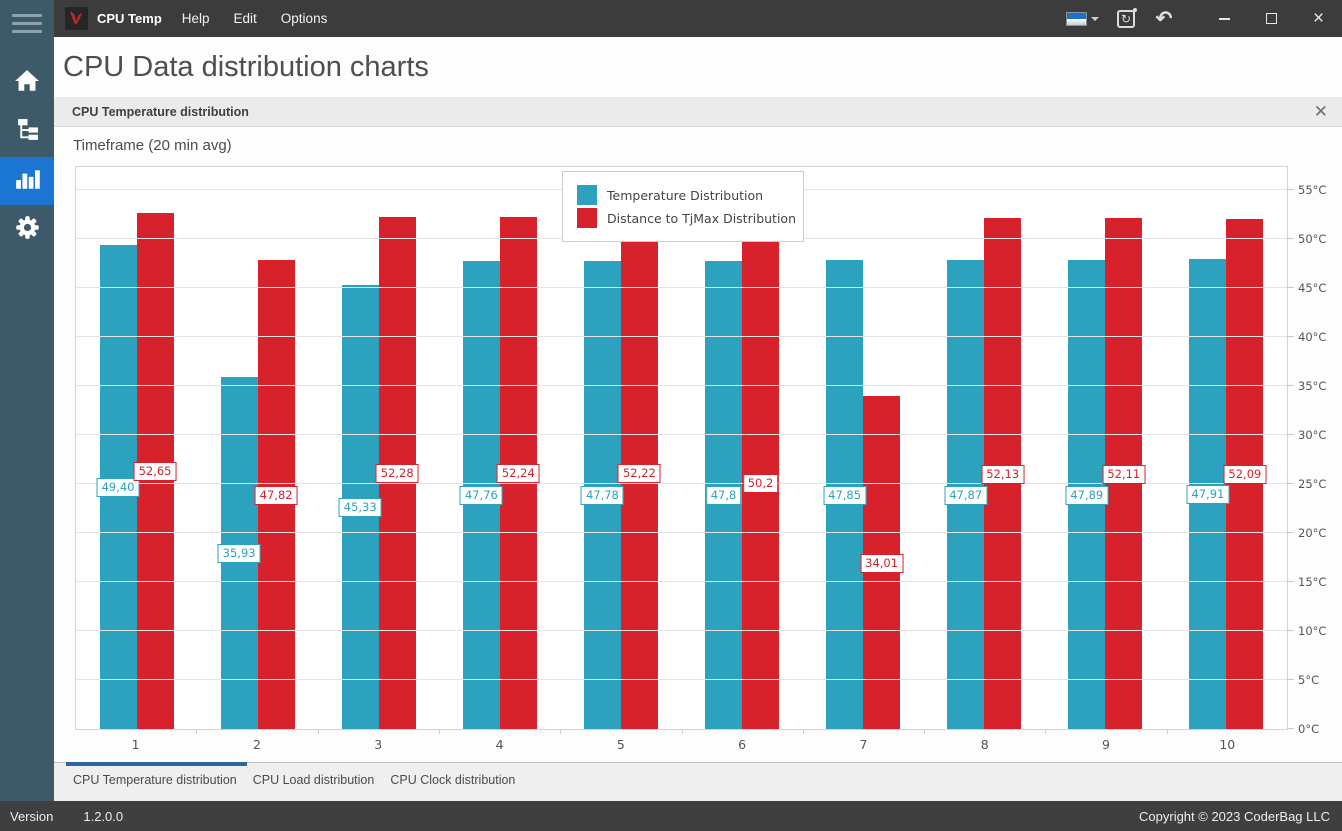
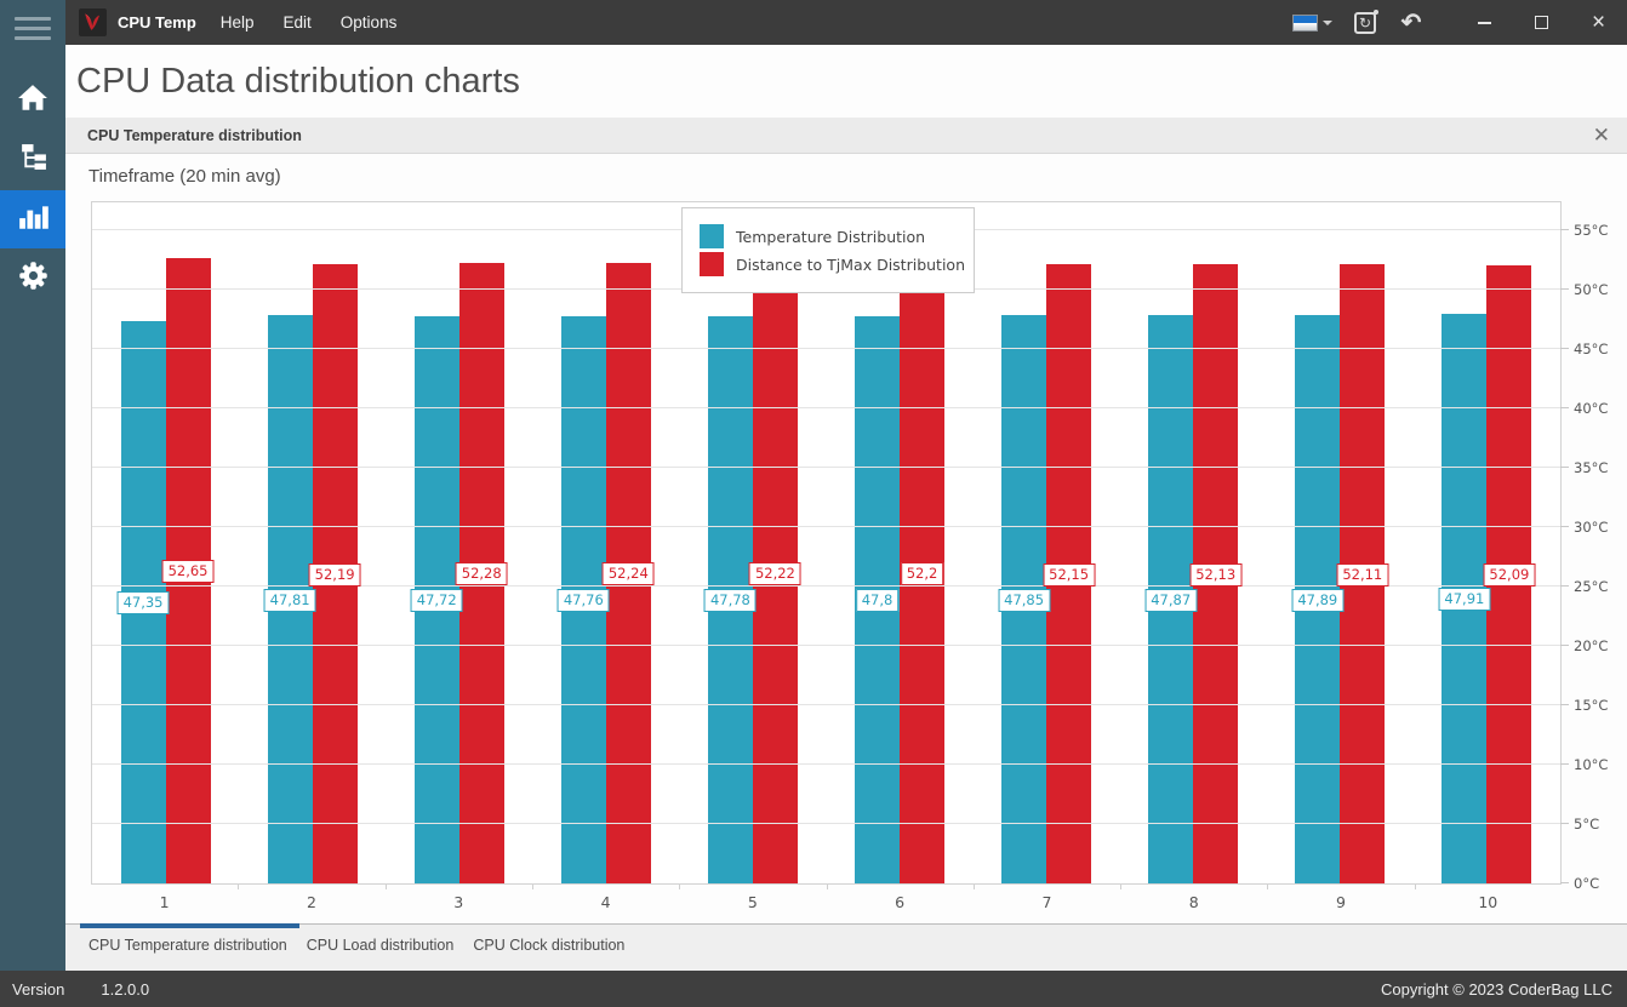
Temperature Distribution/1: 49,40 -> 47,35
Temperature Distribution/2: 35,93 -> 47,81
Distance to TjMax Distribution/2: 47,82 -> 52,19
Temperature Distribution/3: 45,33 -> 47,72
Distance to TjMax Distribution/6: 50,2 -> 52,2
Distance to TjMax Distribution/7: 34,01 -> 52,15
